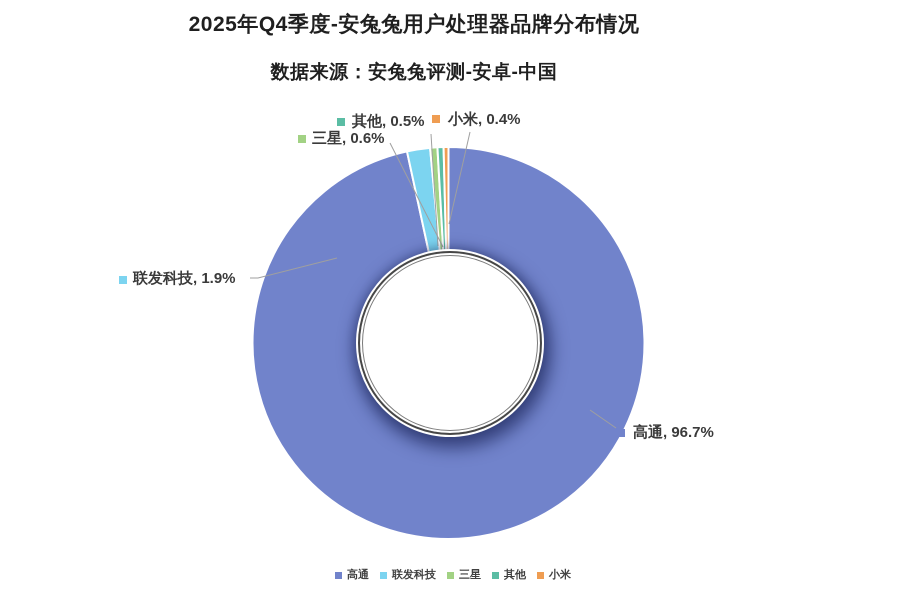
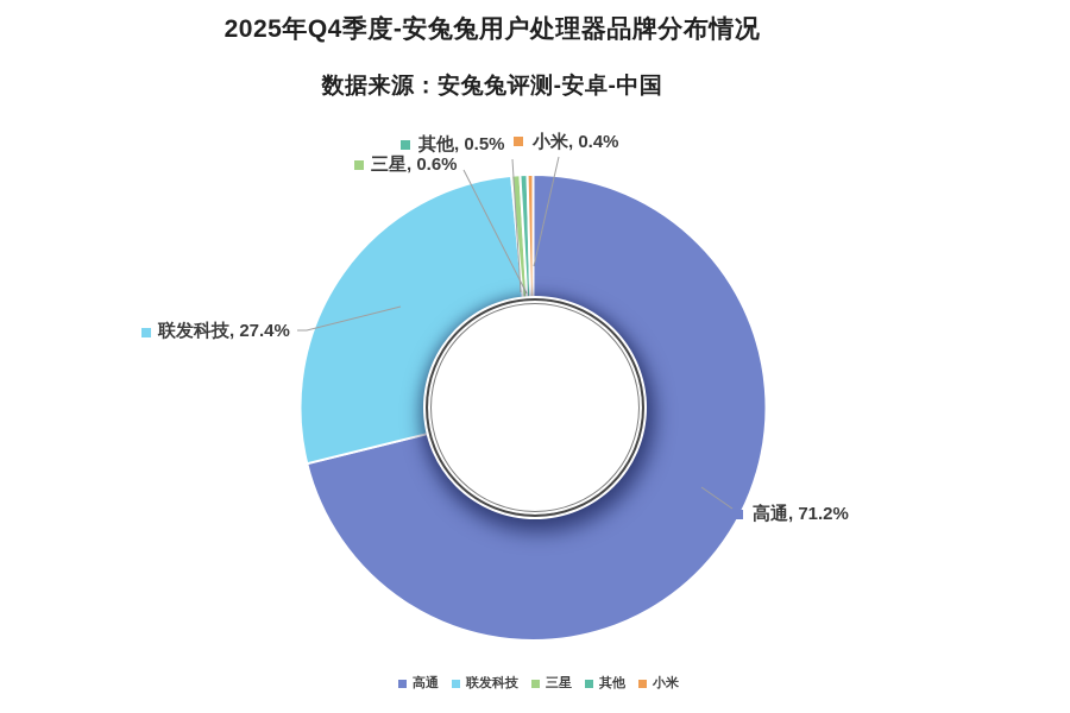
高通: 96.7% -> 71.2%
联发科技: 1.9% -> 27.4%
